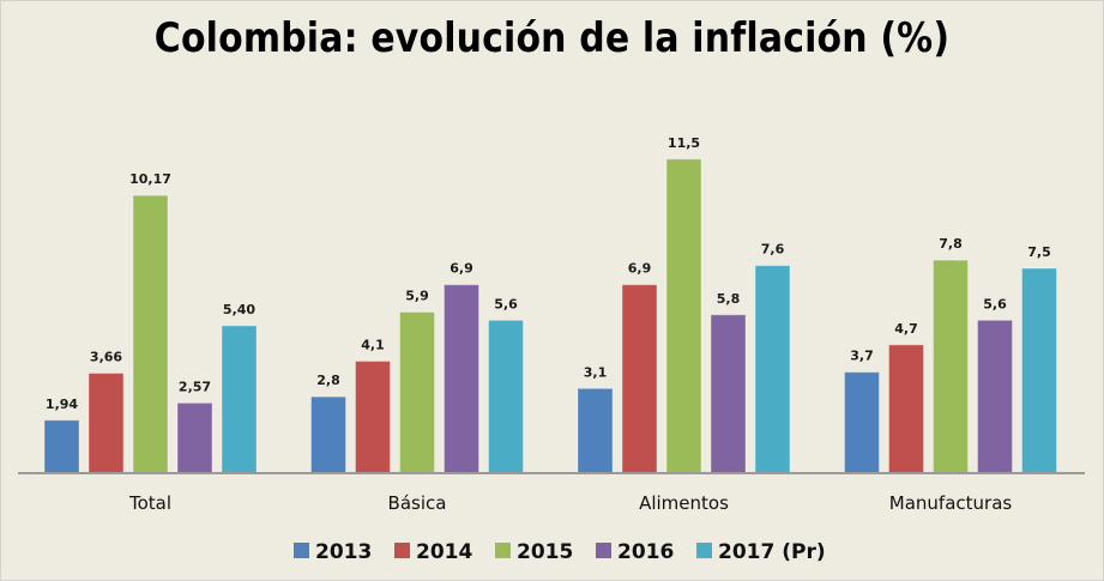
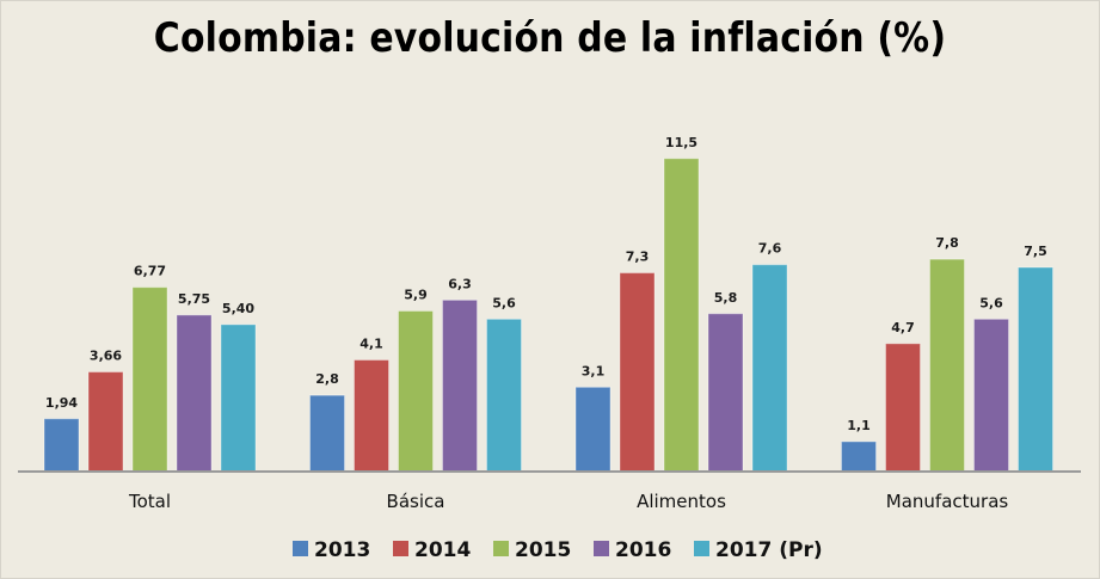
2015/Total: 10,17 -> 6,77
2016/Total: 2,57 -> 5,75
2016/Básica: 6,9 -> 6,3
2014/Alimentos: 6,9 -> 7,3
2013/Manufacturas: 3,7 -> 1,1
